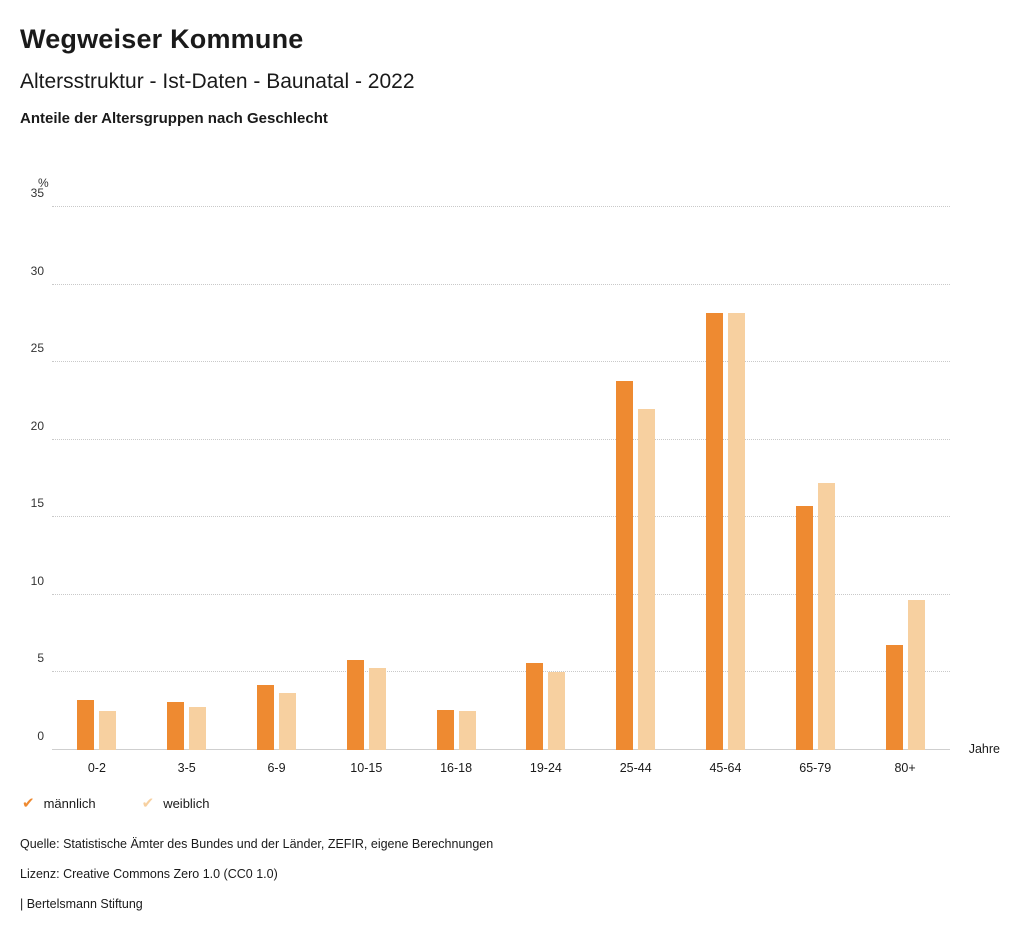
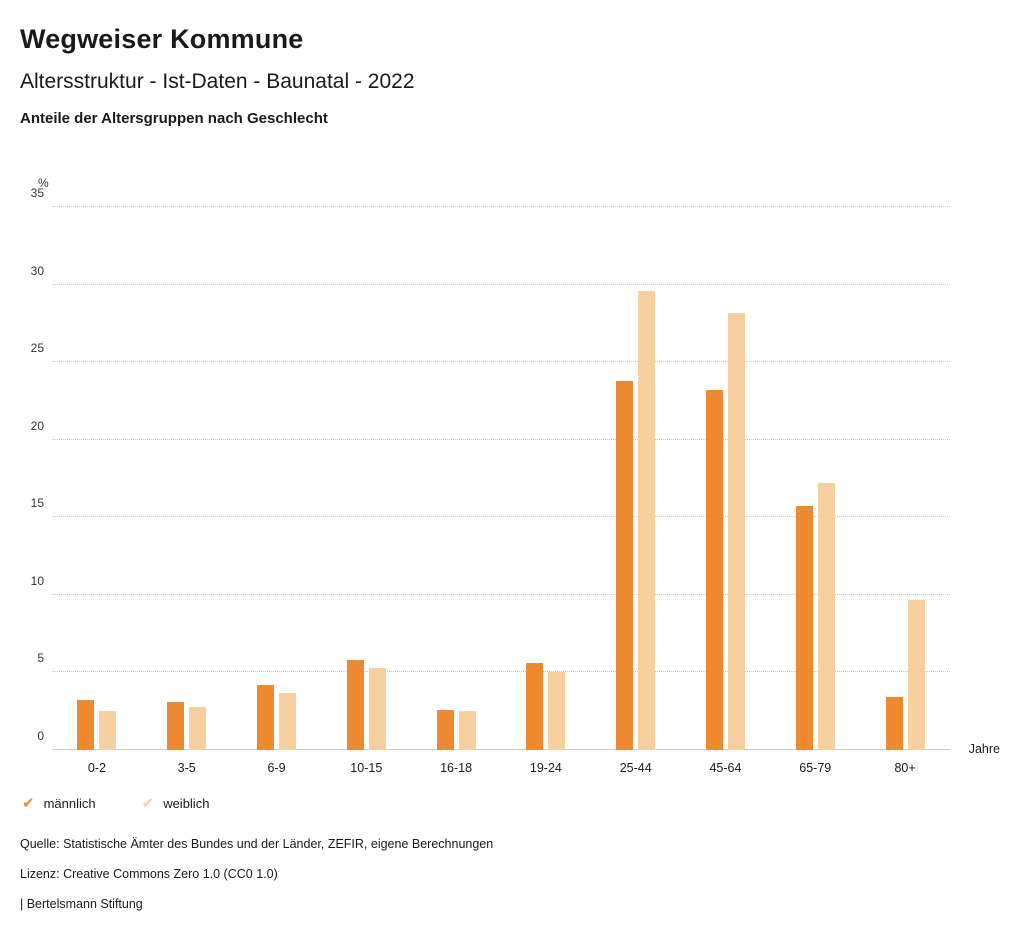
weiblich/25-44: 22.0 -> 29.6
männlich/45-64: 28.2 -> 23.2
männlich/80+: 6.8 -> 3.4
